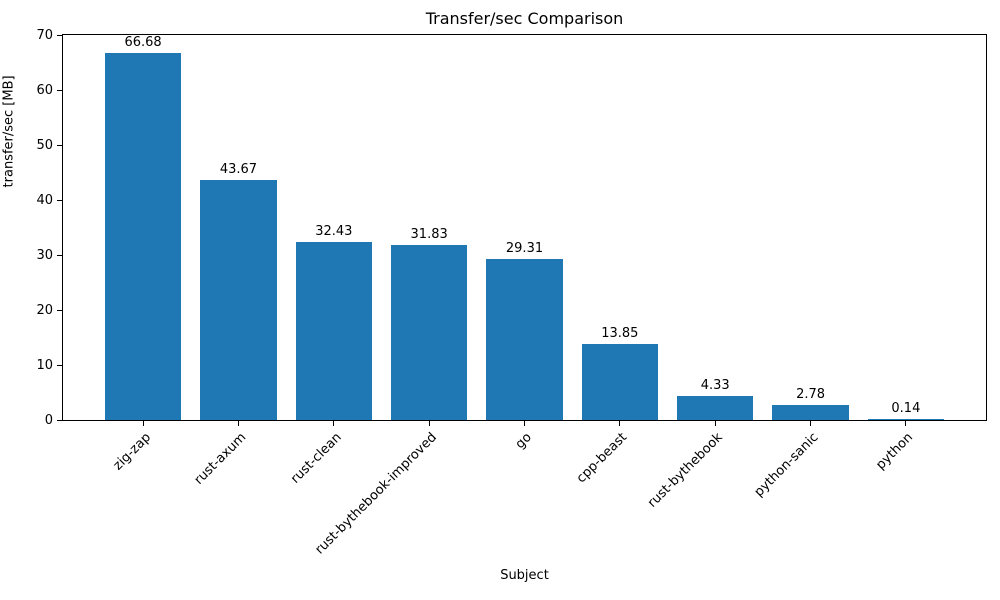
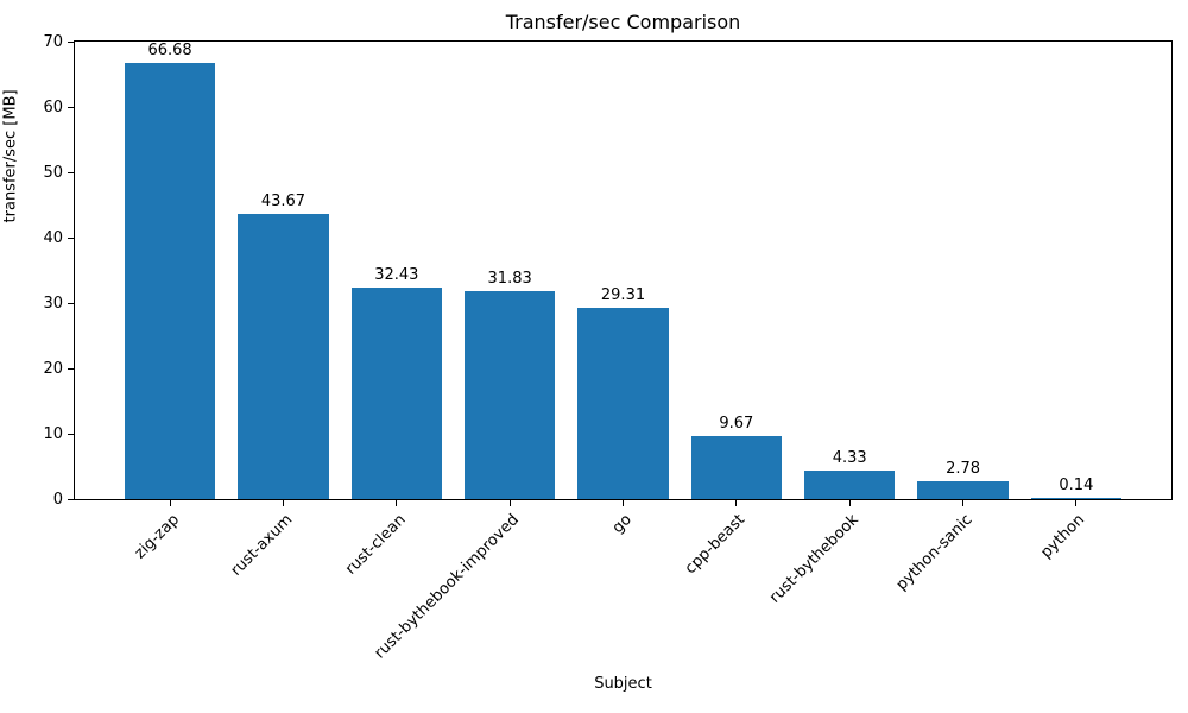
cpp-beast: 13.85 -> 9.67
